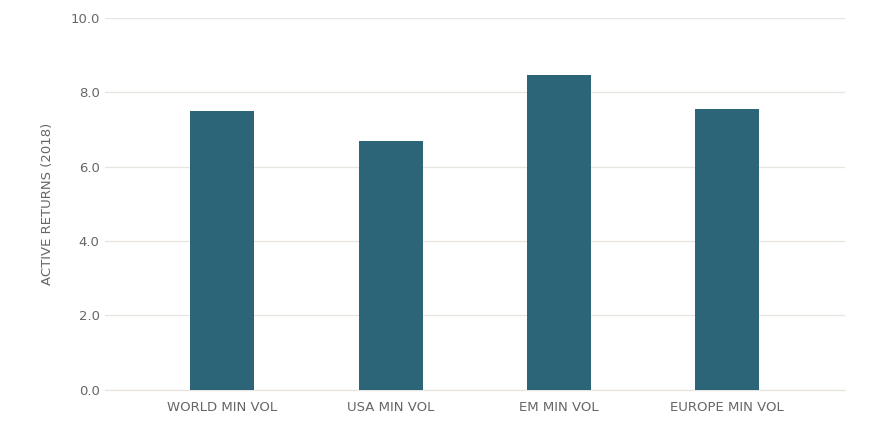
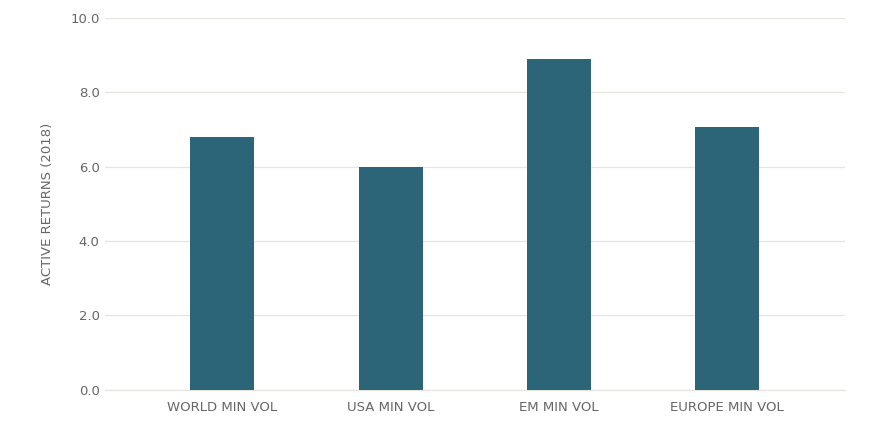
WORLD MIN VOL: 7.50 -> 6.80
USA MIN VOL: 6.70 -> 6.00
EM MIN VOL: 8.45 -> 8.90
EUROPE MIN VOL: 7.55 -> 7.05
